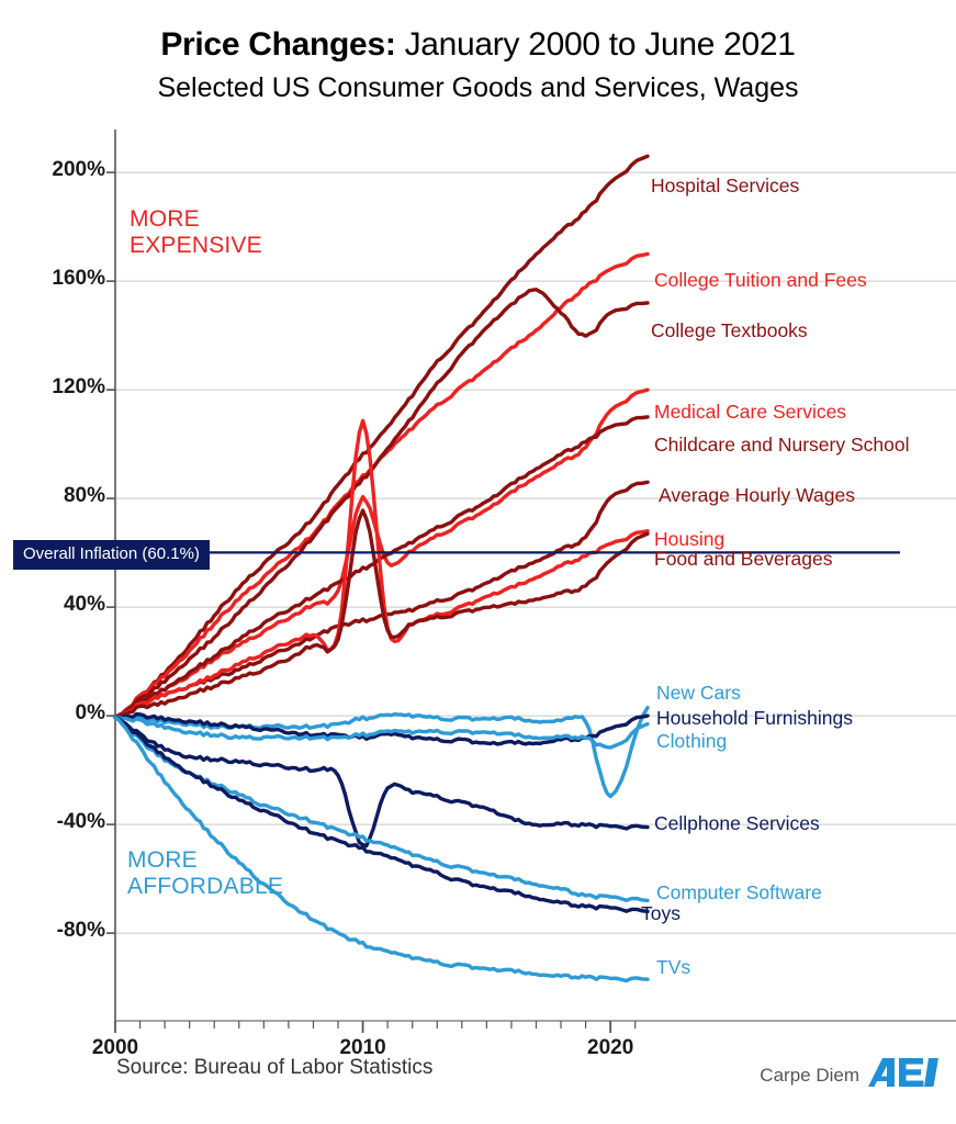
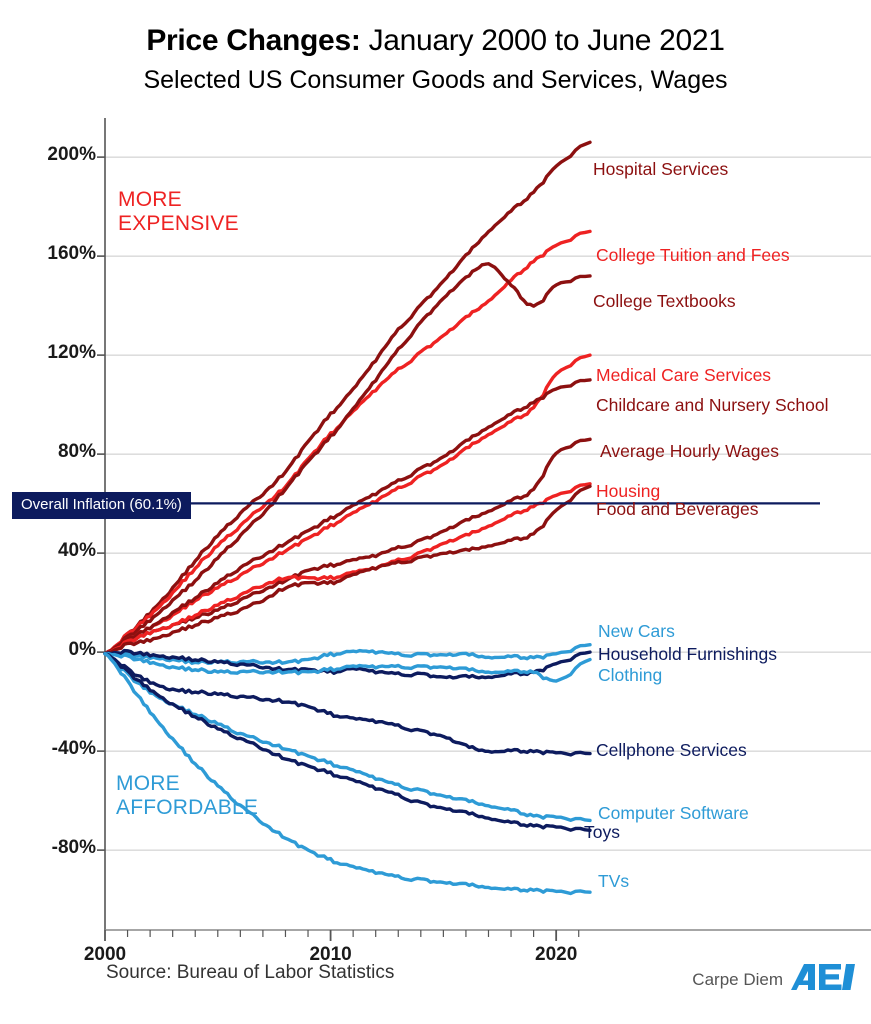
Medical Care Services/2010: 80% -> 51%
Housing/2010: 108% -> 30%
Food and Beverages/2010: 75% -> 28%
Cellphone Services/2010: -48% -> -25%
New Cars/2020: -30% -> -1%
